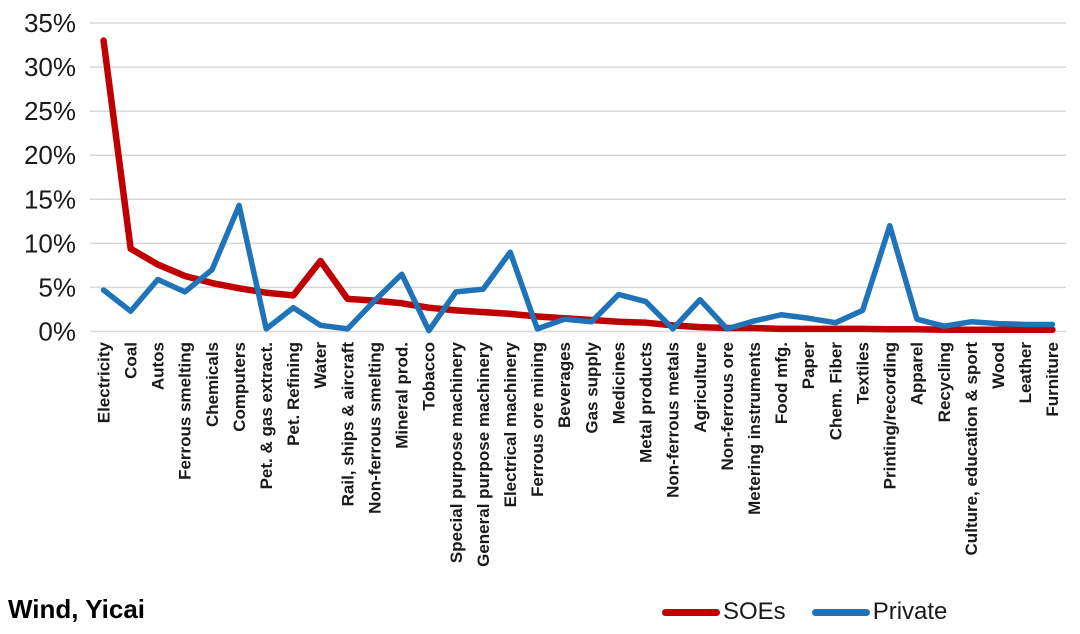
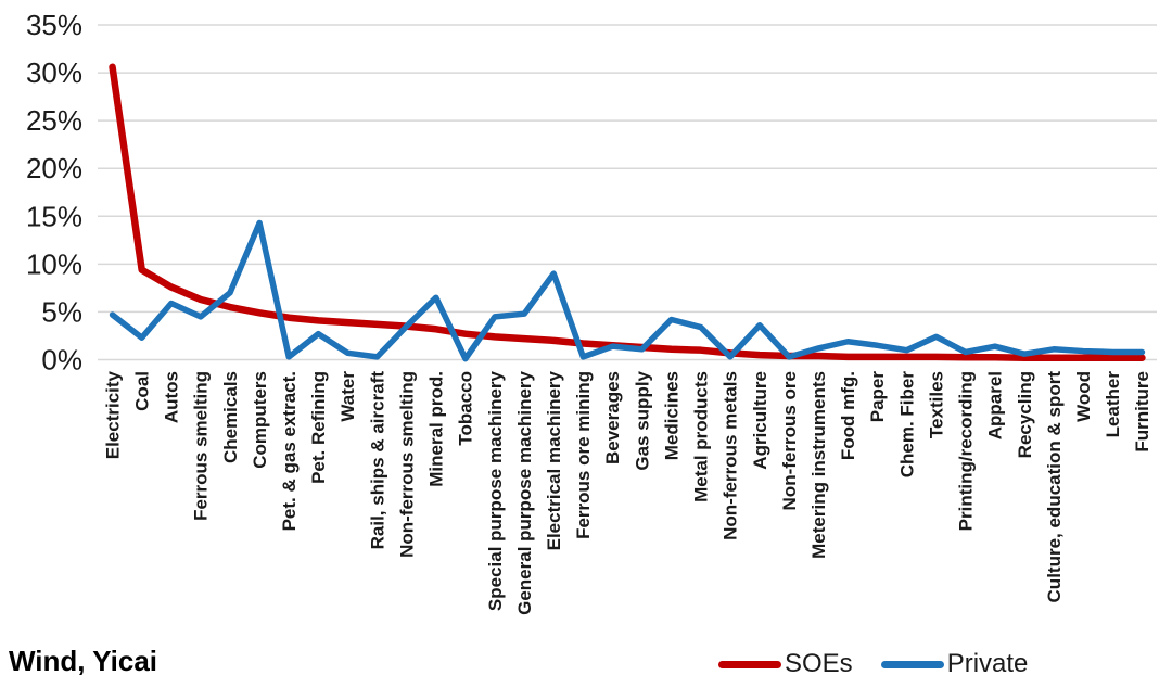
SOEs/Electricity: 33% -> 31%
SOEs/Water: 8% -> 4%
Private/Printing/recording: 12% -> 1%
